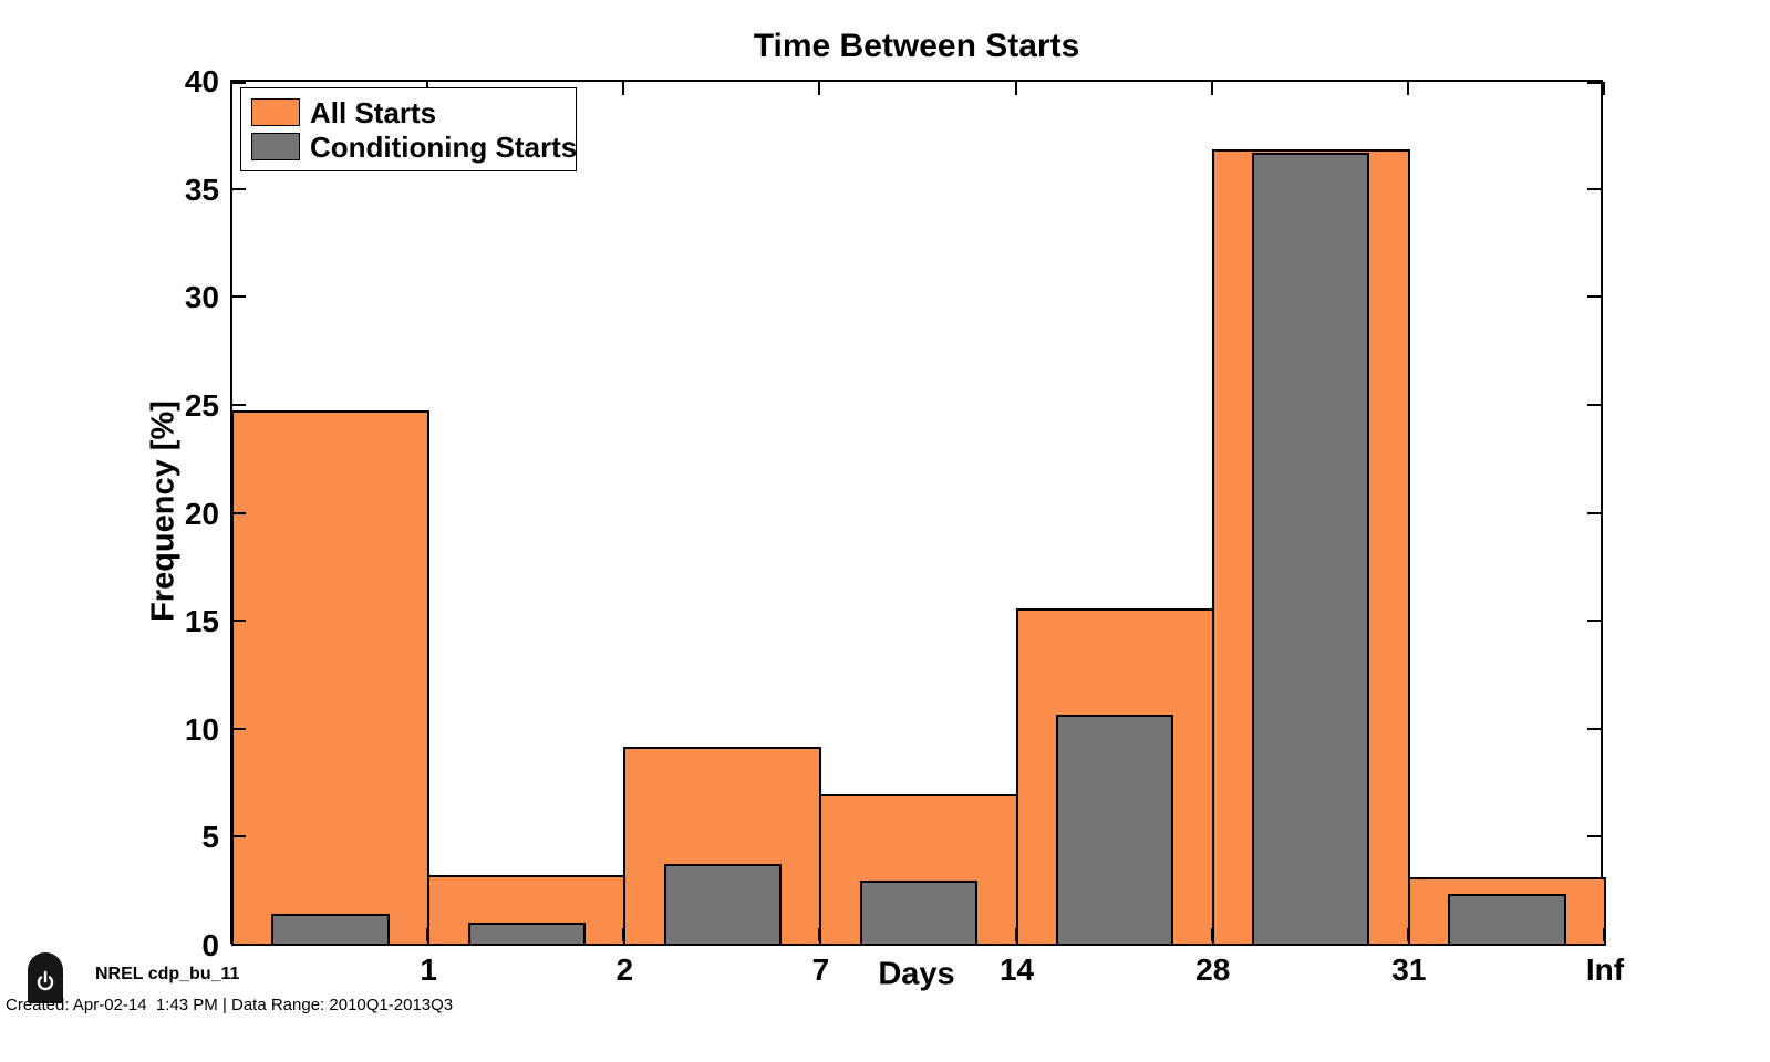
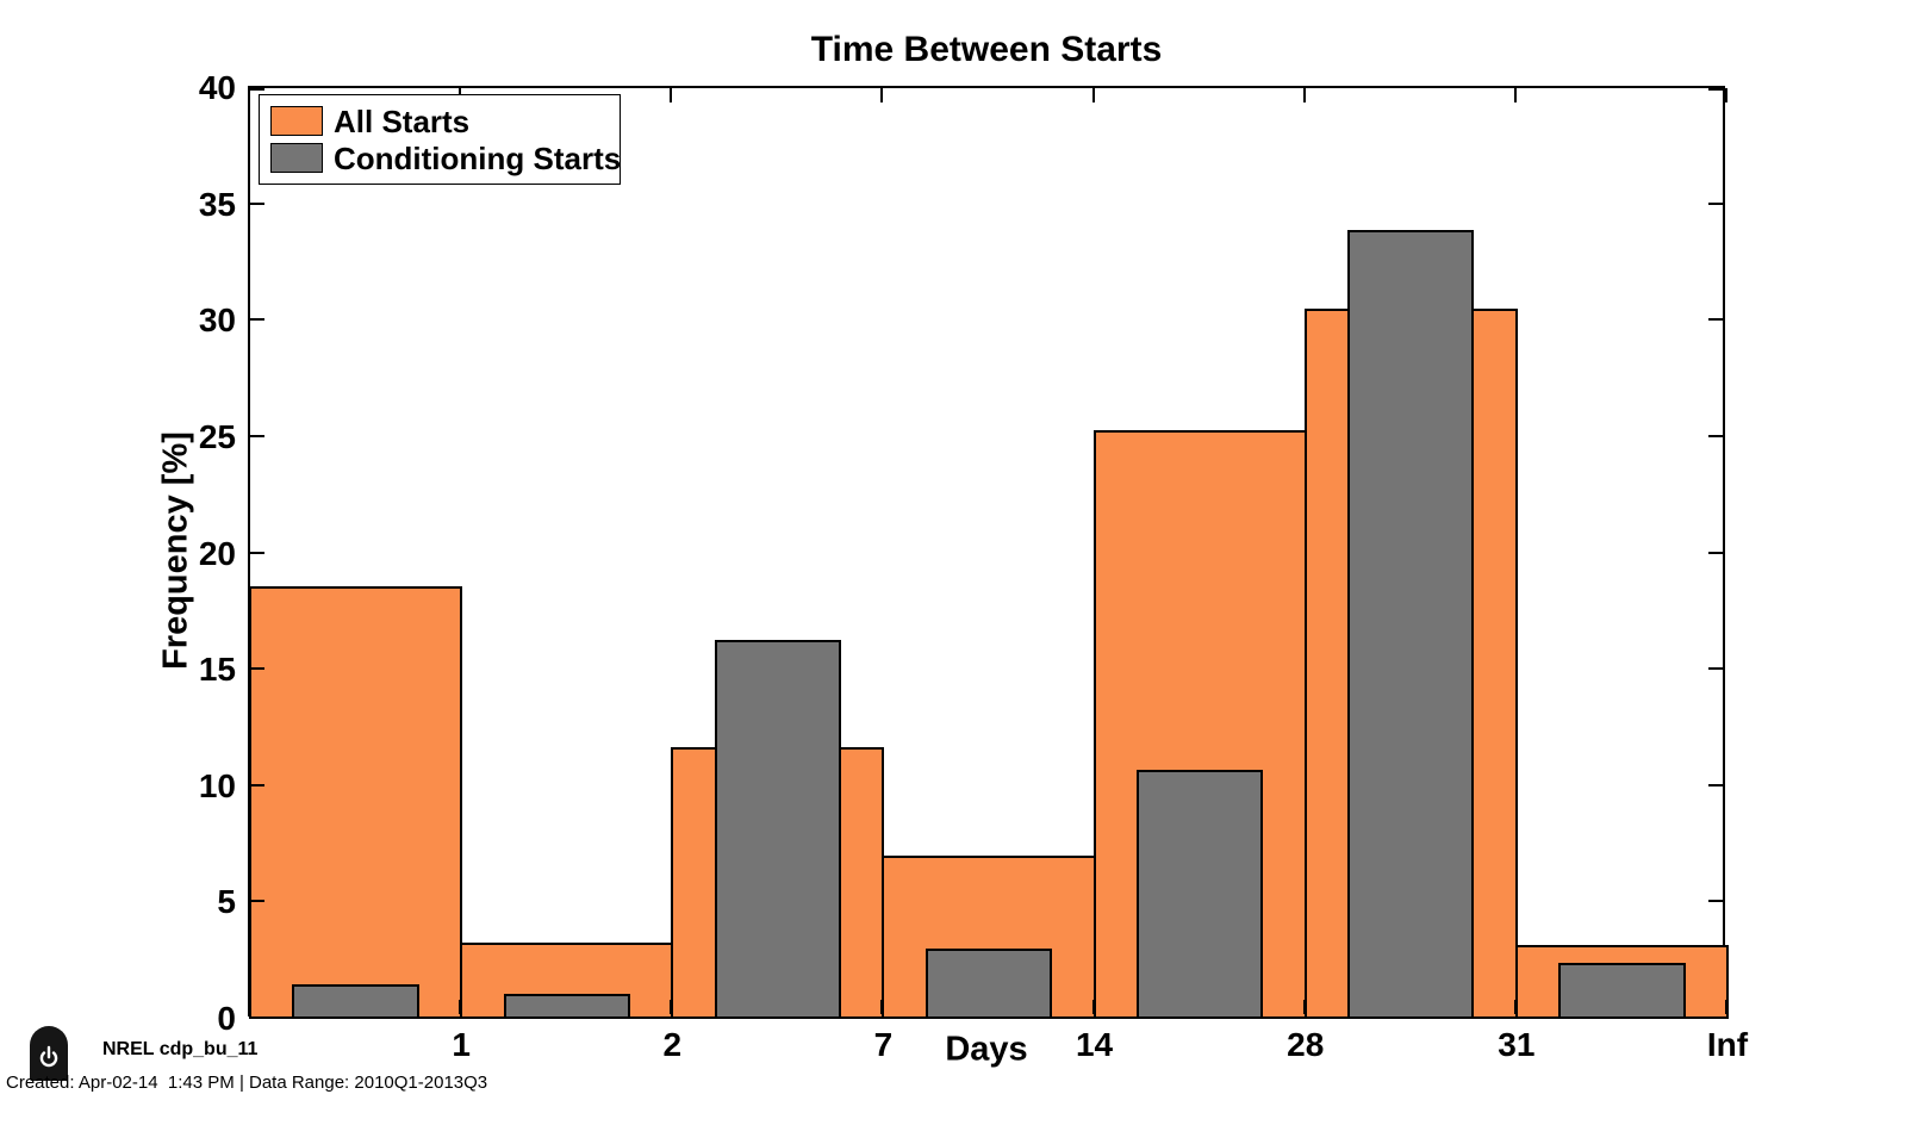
All Starts/1: 24.8 -> 18.6
All Starts/7: 9.2 -> 11.7
Conditioning Starts/7: 3.8 -> 16.3
All Starts/28: 15.6 -> 25.3
All Starts/31: 36.9 -> 30.5
Conditioning Starts/31: 36.7 -> 33.9
